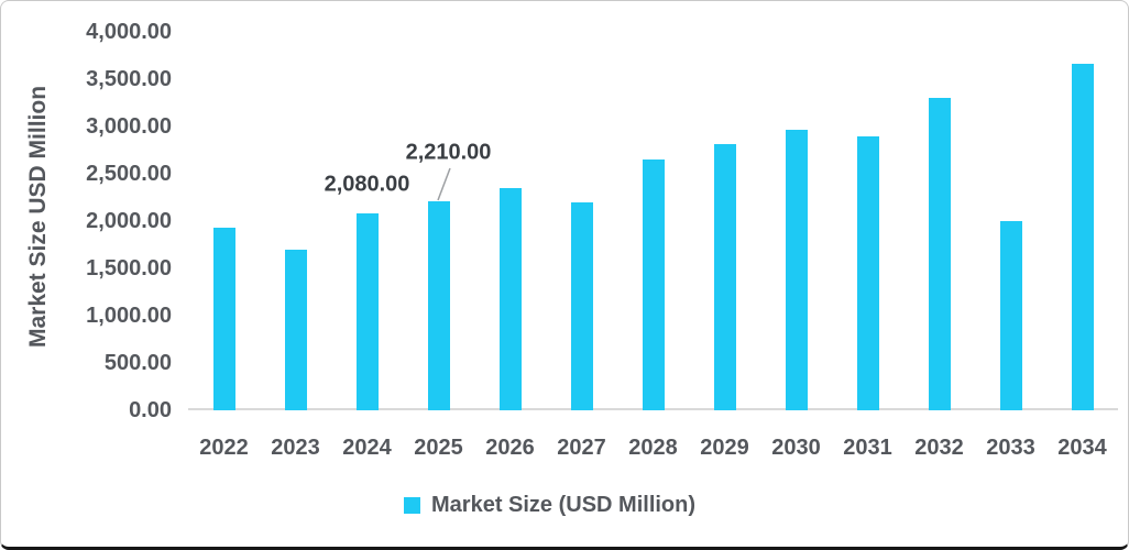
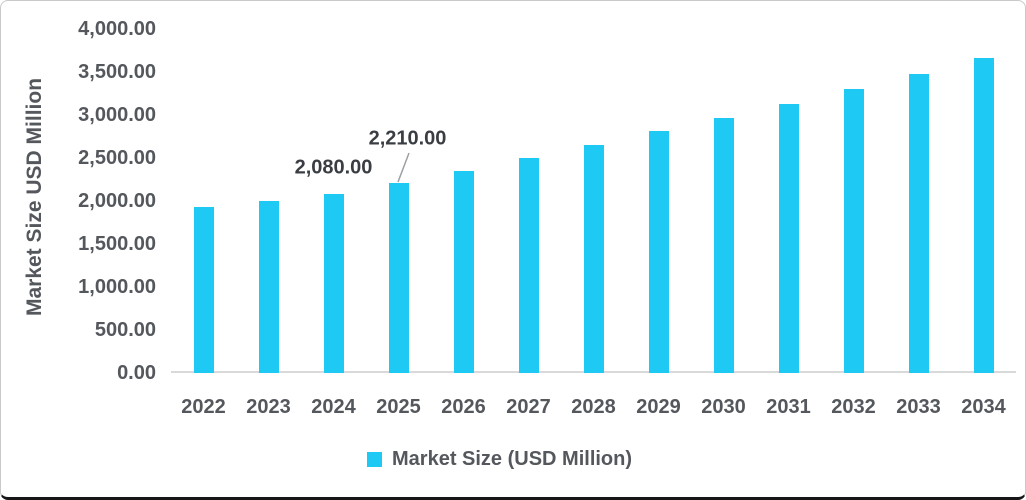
2023: 1700 -> 2000
2027: 2200 -> 2500
2031: 2900 -> 3100
2033: 2000 -> 3500
